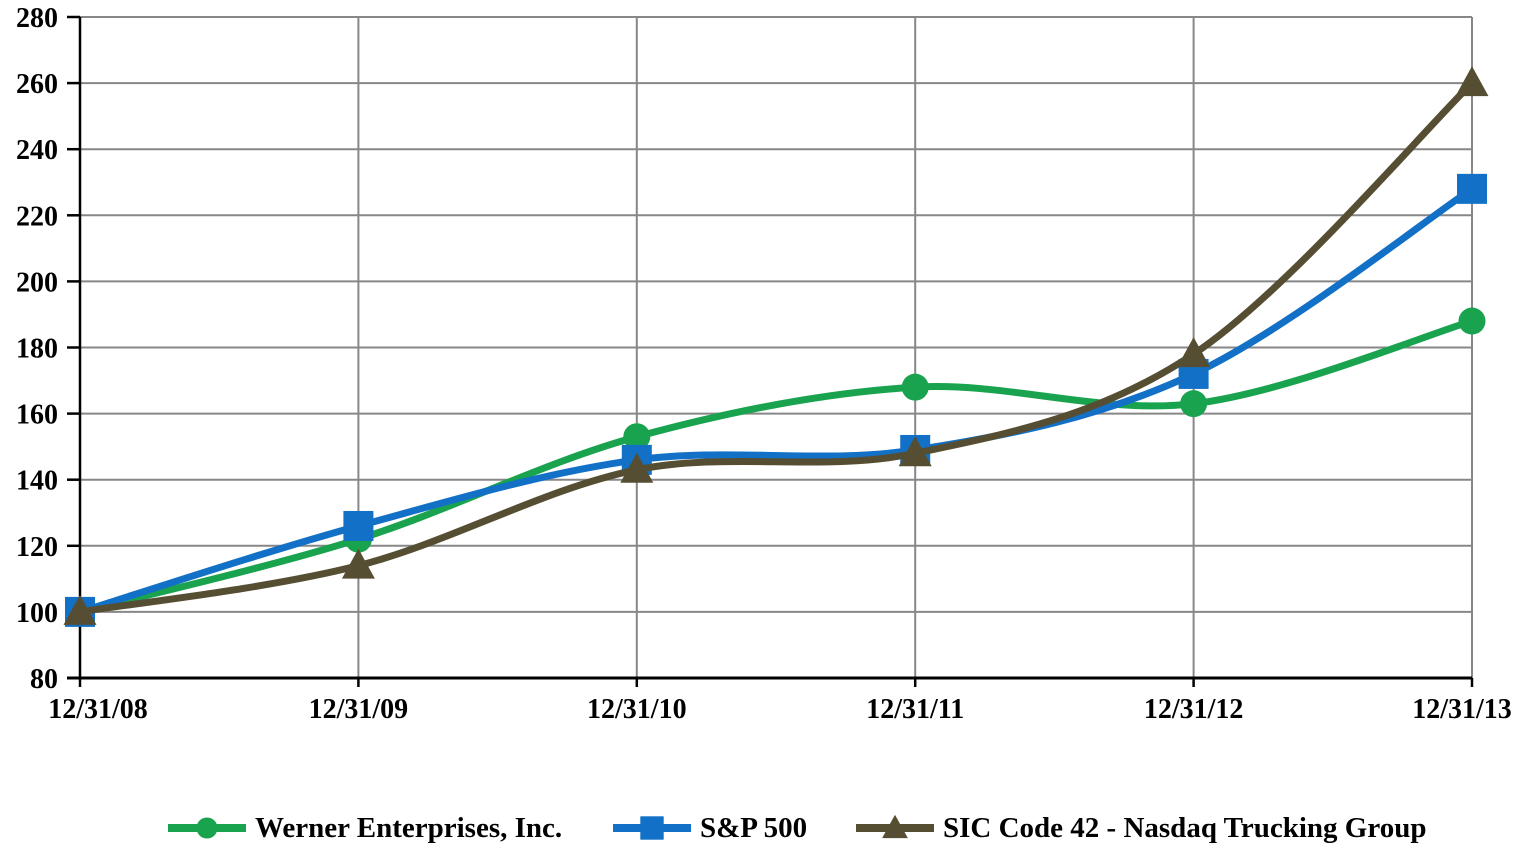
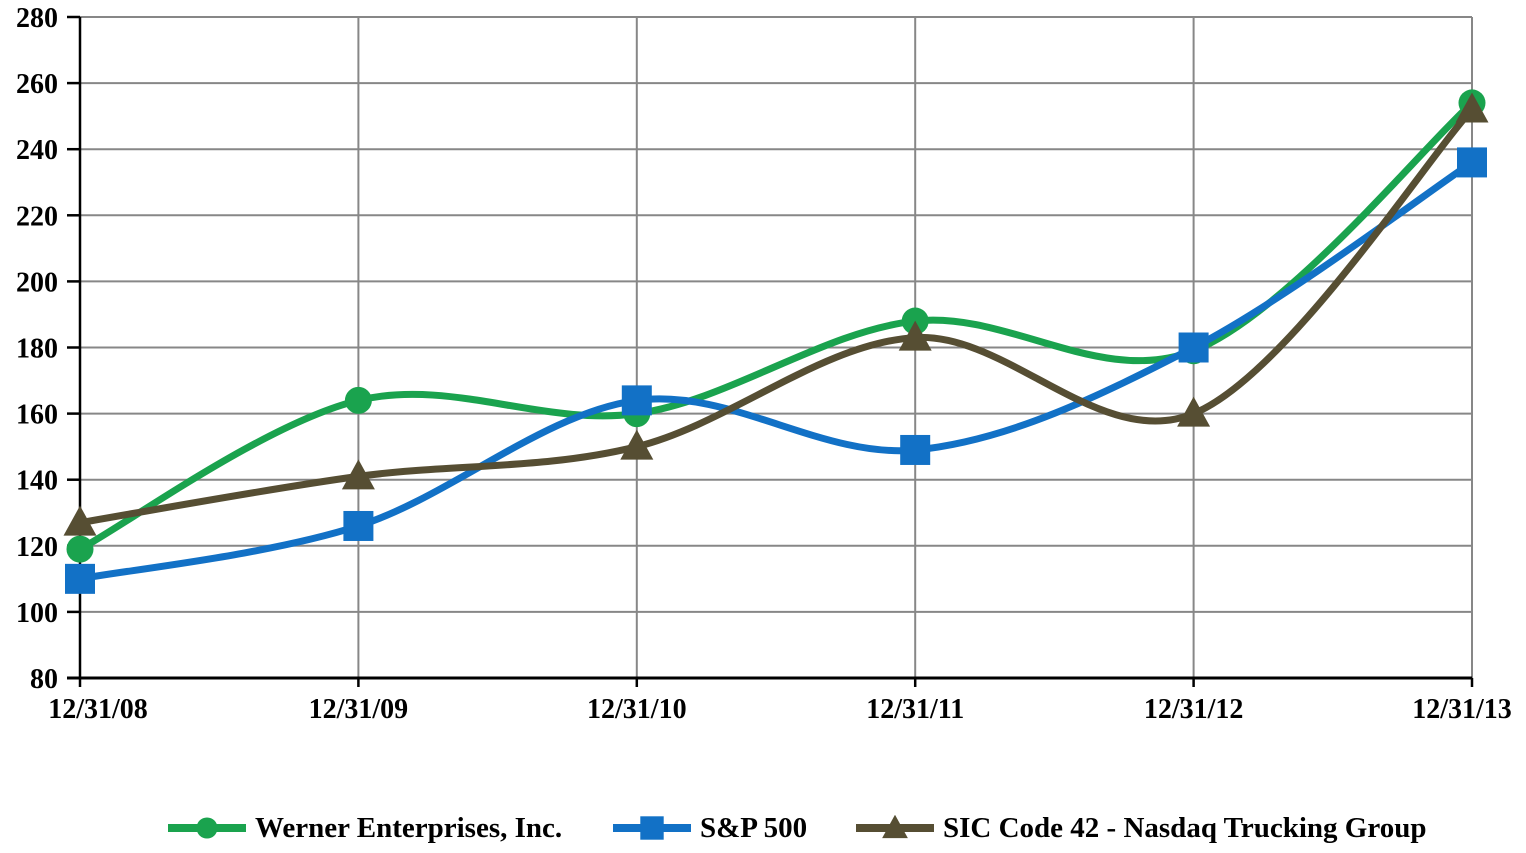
Werner Enterprises, Inc./12/31/08: 100 -> 119
S&P 500/12/31/08: 100 -> 110
SIC Code 42 - Nasdaq Trucking Group/12/31/08: 100 -> 127
Werner Enterprises, Inc./12/31/09: 122 -> 164
SIC Code 42 - Nasdaq Trucking Group/12/31/09: 114 -> 141
Werner Enterprises, Inc./12/31/10: 153 -> 160
S&P 500/12/31/10: 146 -> 164
SIC Code 42 - Nasdaq Trucking Group/12/31/10: 143 -> 150
Werner Enterprises, Inc./12/31/11: 168 -> 188
SIC Code 42 - Nasdaq Trucking Group/12/31/11: 148 -> 183
Werner Enterprises, Inc./12/31/12: 163 -> 179
S&P 500/12/31/12: 172 -> 180
SIC Code 42 - Nasdaq Trucking Group/12/31/12: 178 -> 160
Werner Enterprises, Inc./12/31/13: 188 -> 254
S&P 500/12/31/13: 228 -> 236
SIC Code 42 - Nasdaq Trucking Group/12/31/13: 260 -> 252
